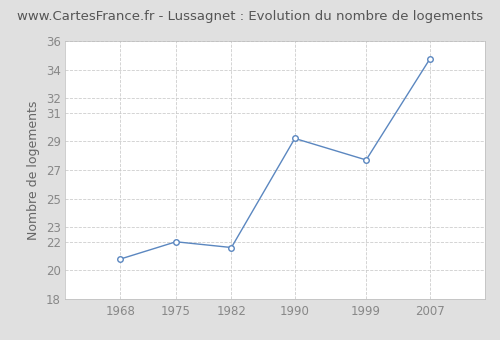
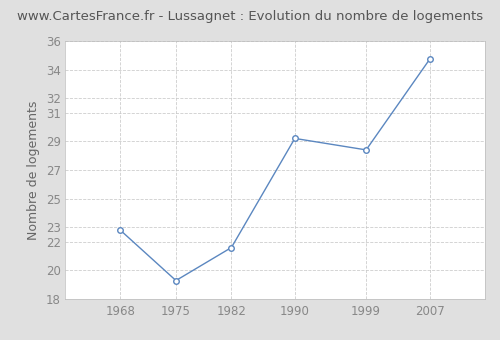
1968: 20.8 -> 22.8
1975: 22.0 -> 19.3
1999: 27.7 -> 28.4
